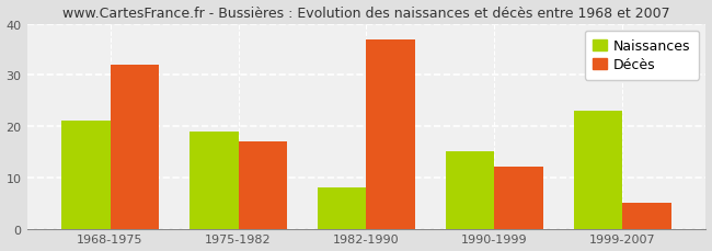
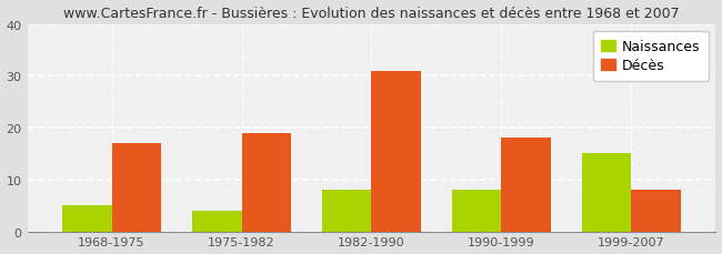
Naissances/1968-1975: 21 -> 5
Décès/1968-1975: 32 -> 17
Naissances/1975-1982: 19 -> 4
Décès/1975-1982: 17 -> 19
Décès/1982-1990: 37 -> 31
Naissances/1990-1999: 15 -> 8
Décès/1990-1999: 12 -> 18
Naissances/1999-2007: 23 -> 15
Décès/1999-2007: 5 -> 8
